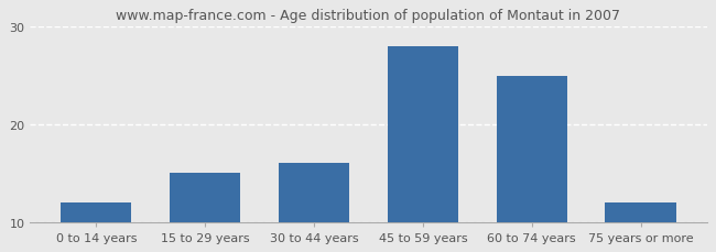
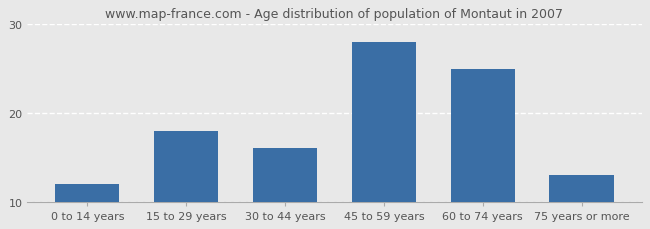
15 to 29 years: 15 -> 18
75 years or more: 12 -> 13
